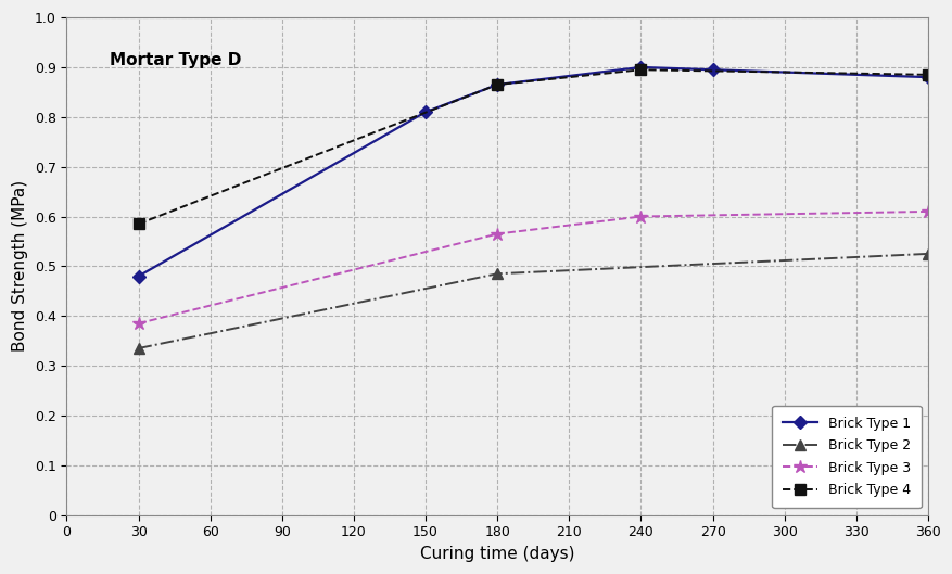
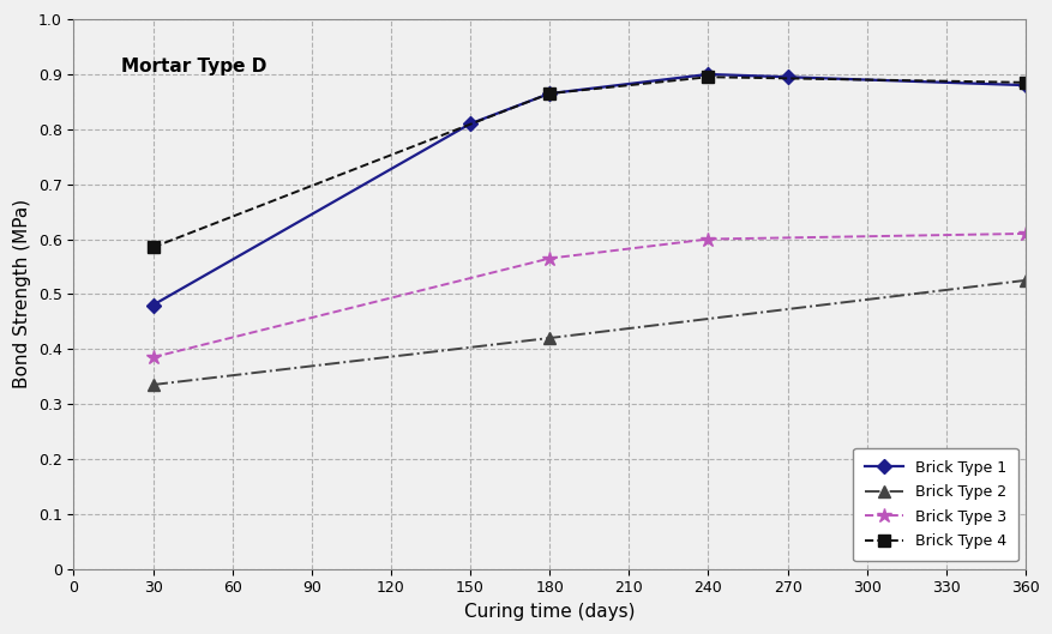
Brick Type 2/180: 0.485 -> 0.420
